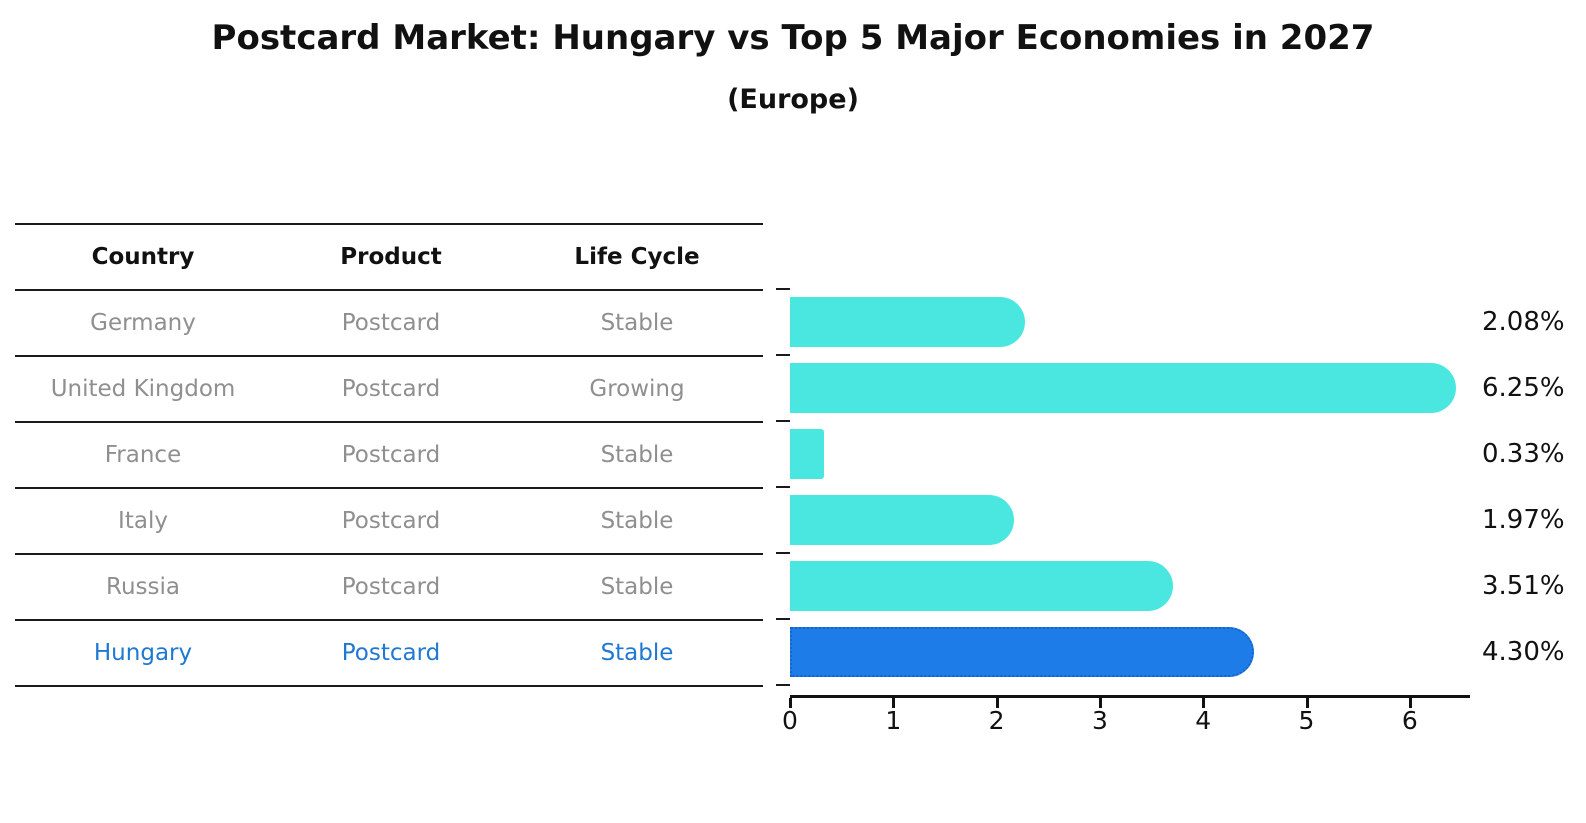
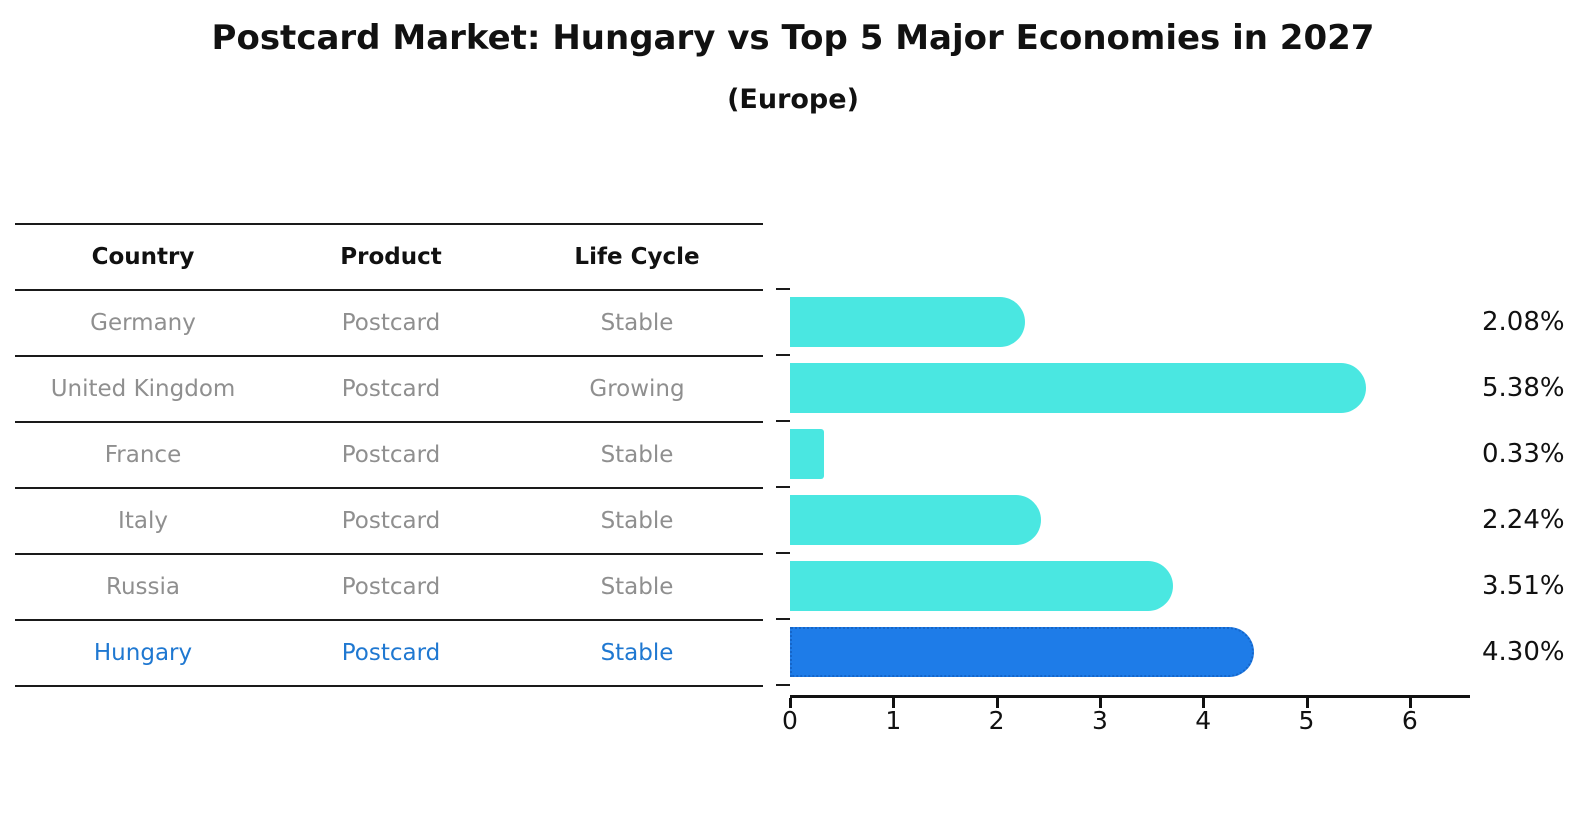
United Kingdom: 6.25% -> 5.38%
Italy: 1.97% -> 2.24%
